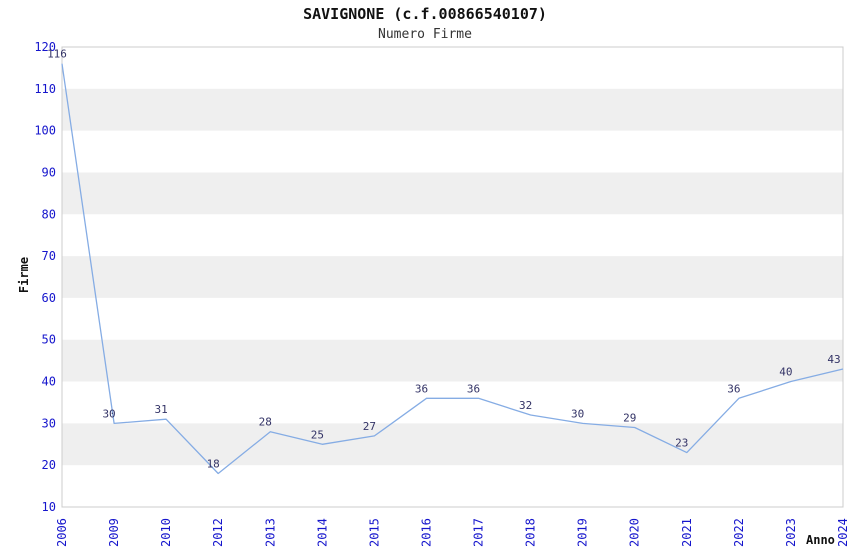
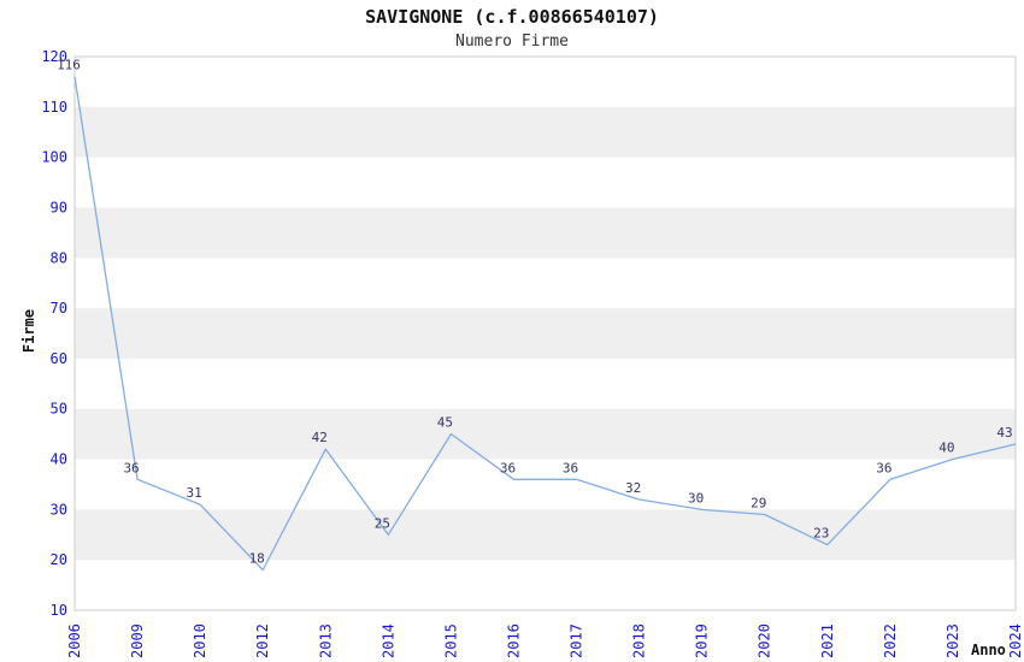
2009: 30 -> 36
2013: 28 -> 42
2015: 27 -> 45
